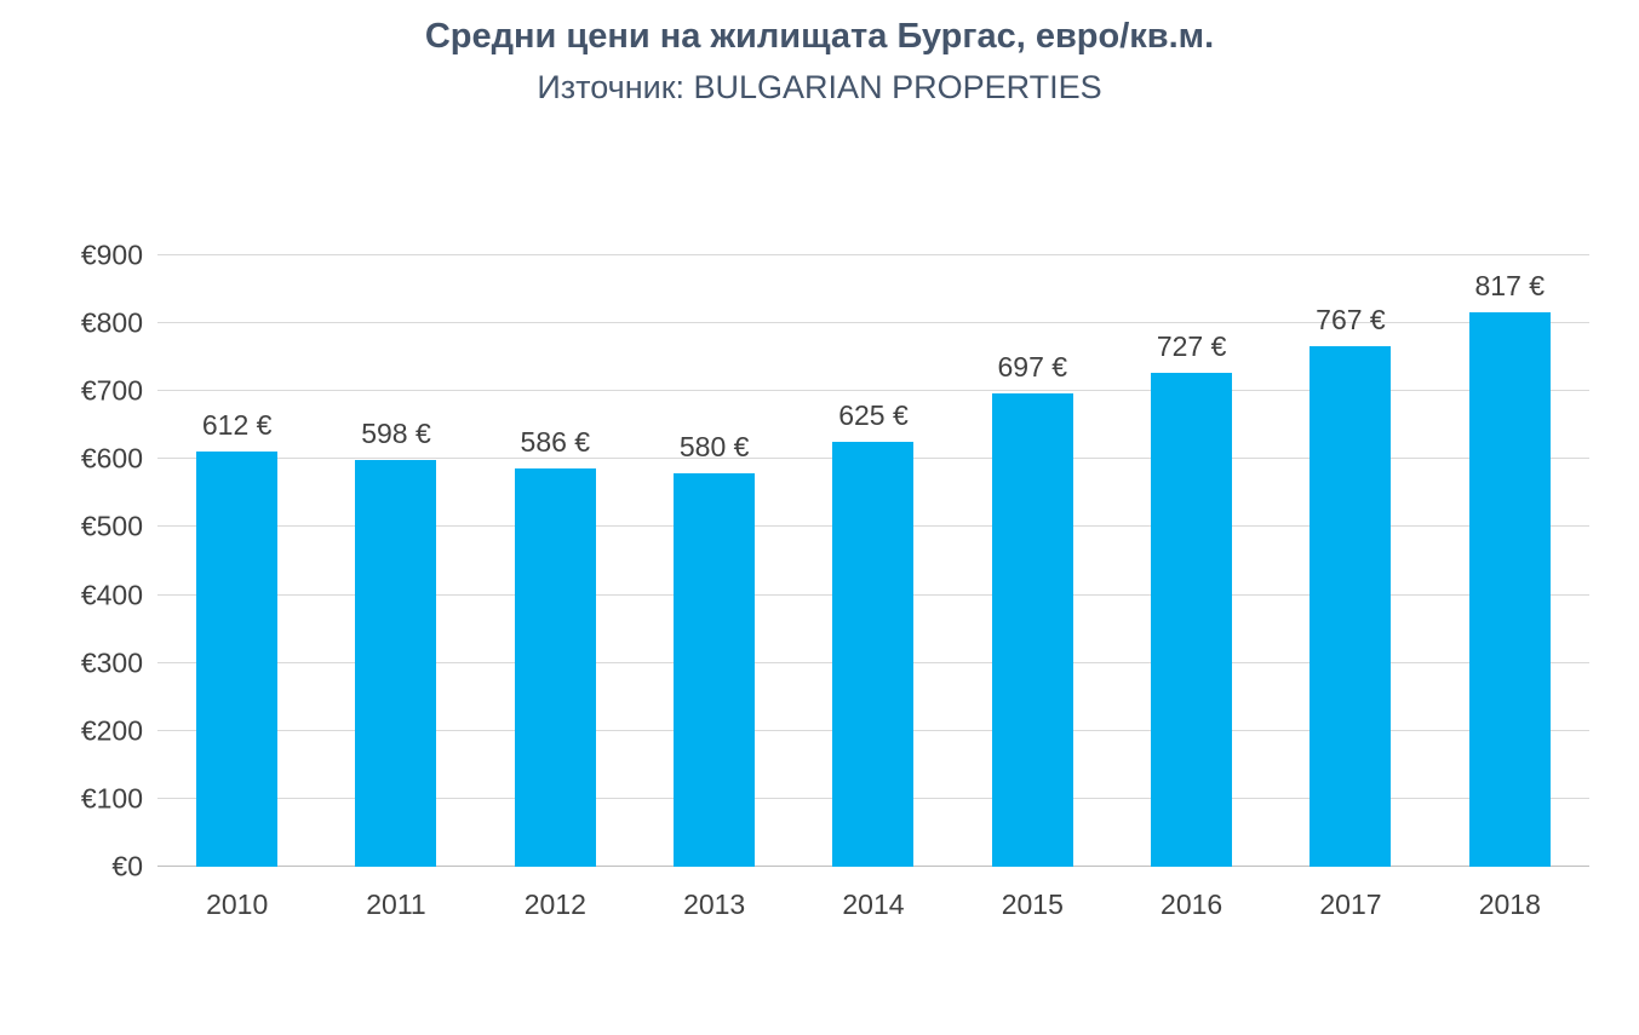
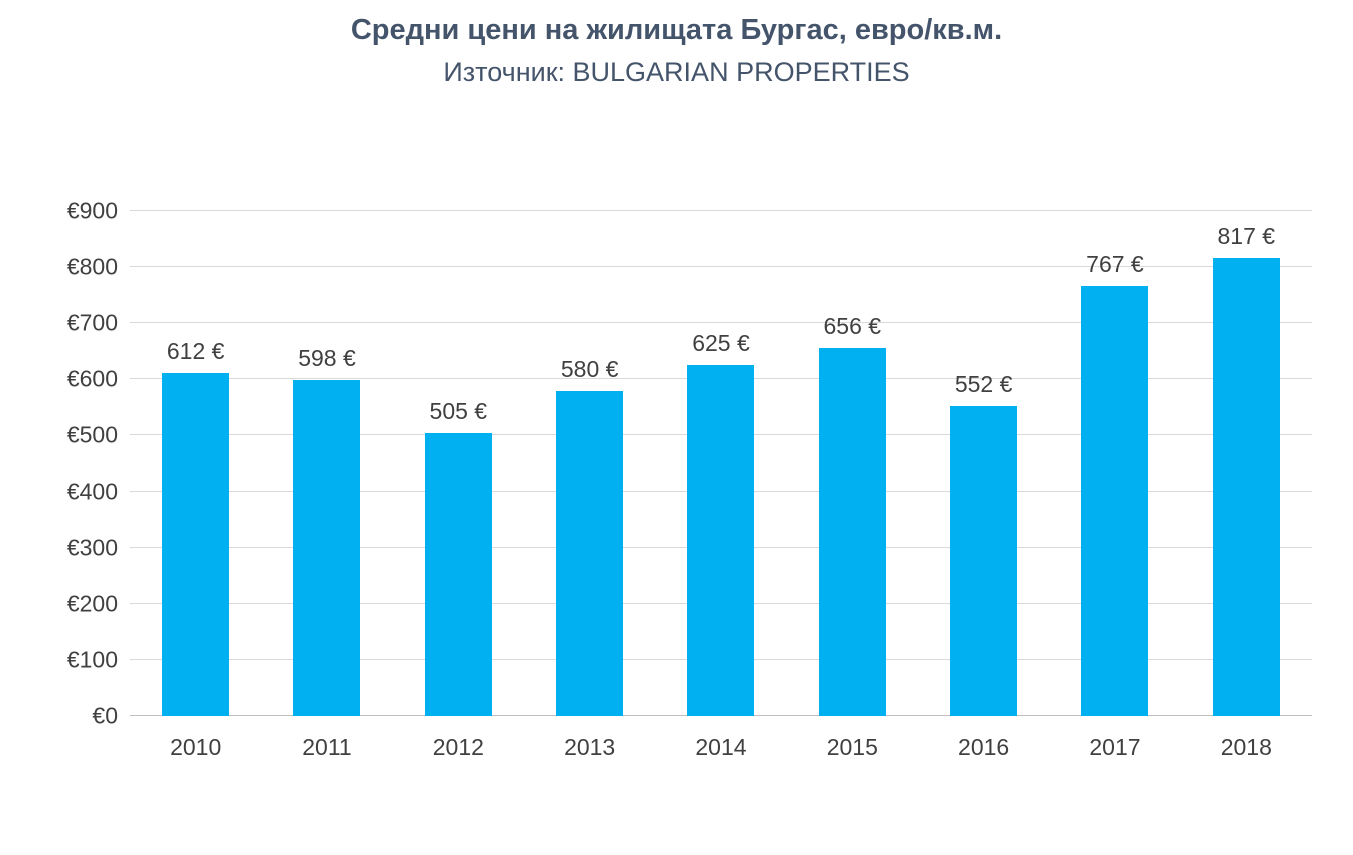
2012: 586 -> 505
2015: 697 -> 656
2016: 727 -> 552
